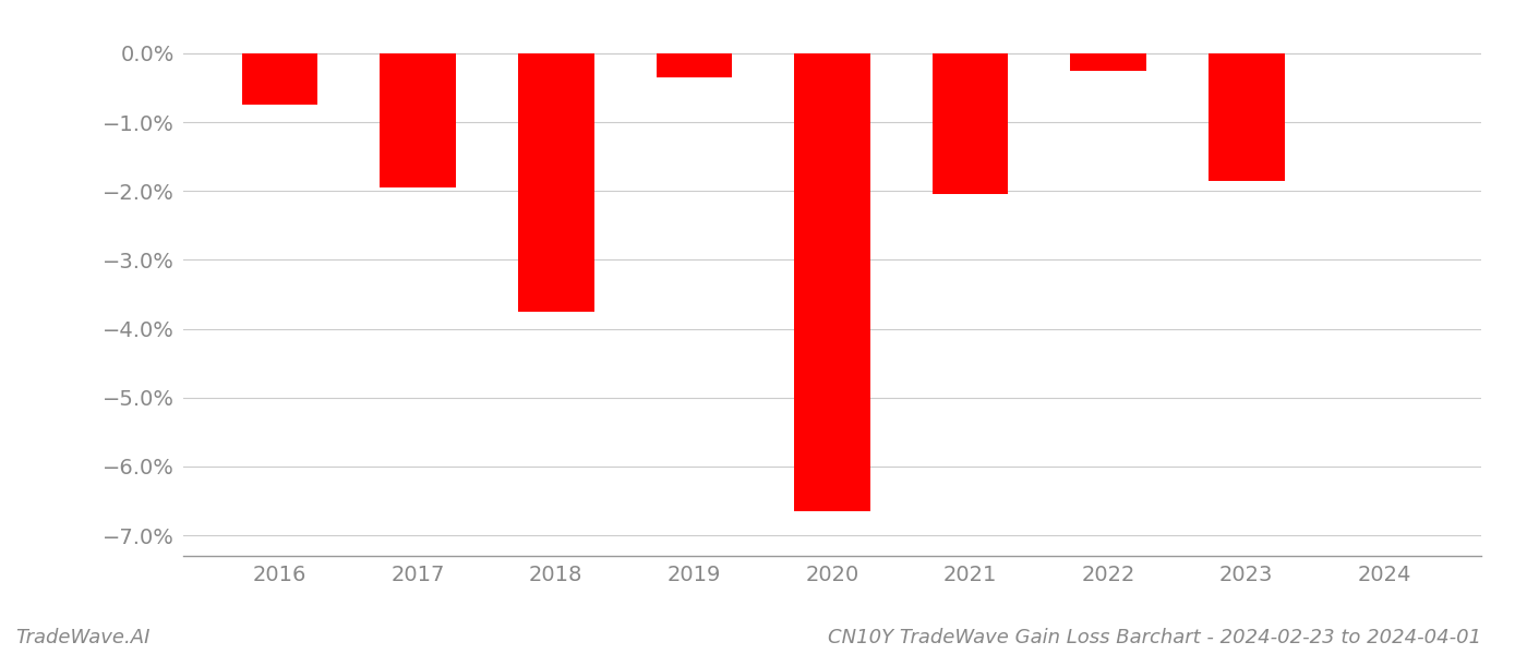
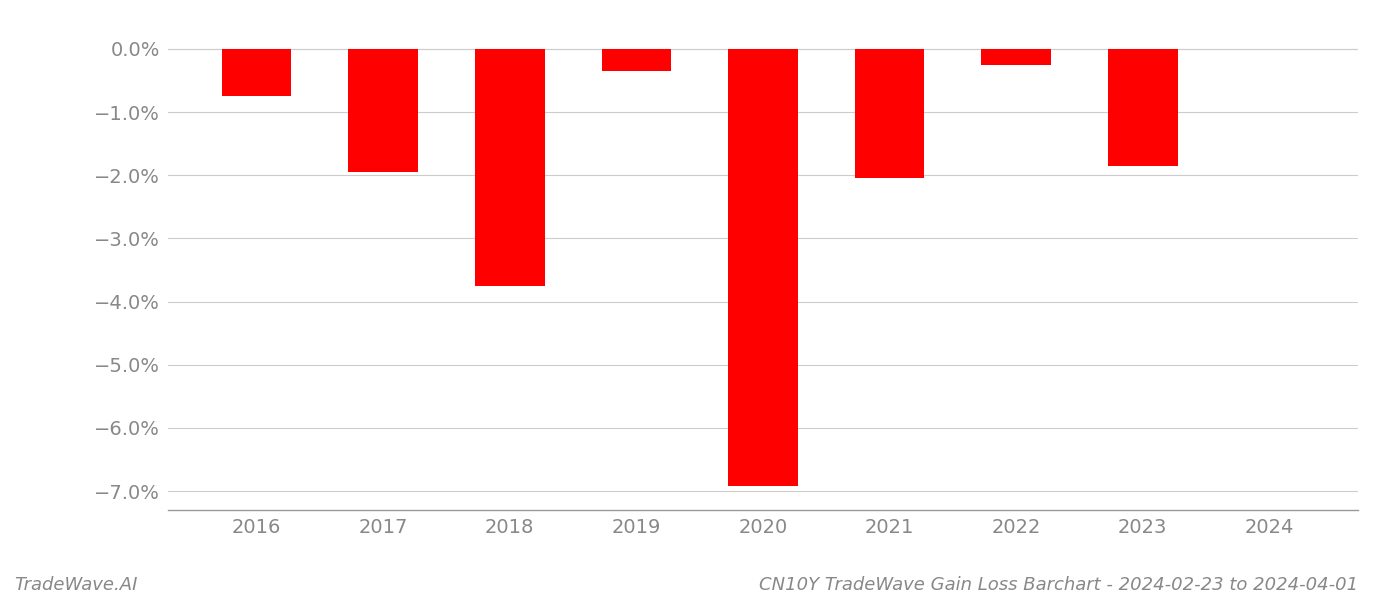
2020: -6.65% -> -6.92%
